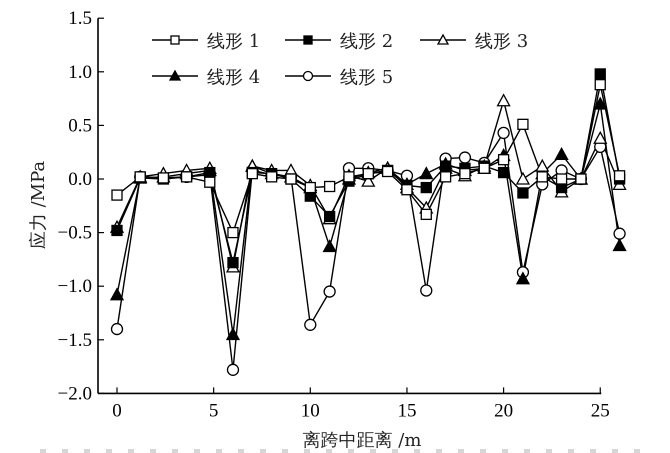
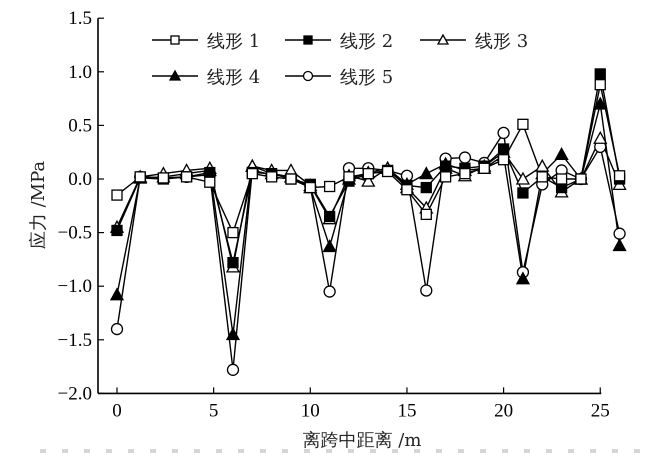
线形 2/10: -0.16 -> -0.05
线形 5/10: -1.36 -> -0.07
线形 2/20: 0.06 -> 0.28
线形 3/20: 0.73 -> 0.25
